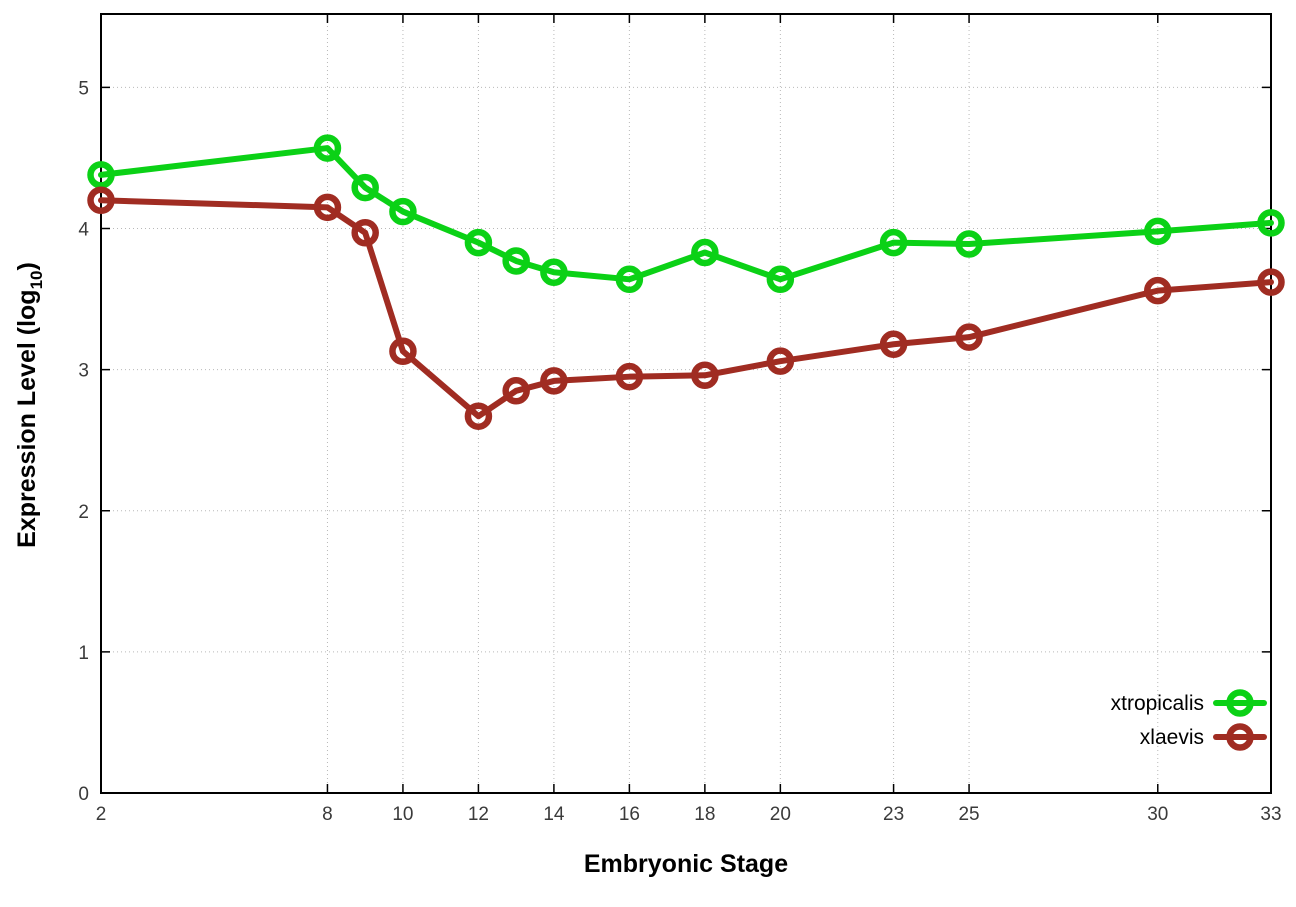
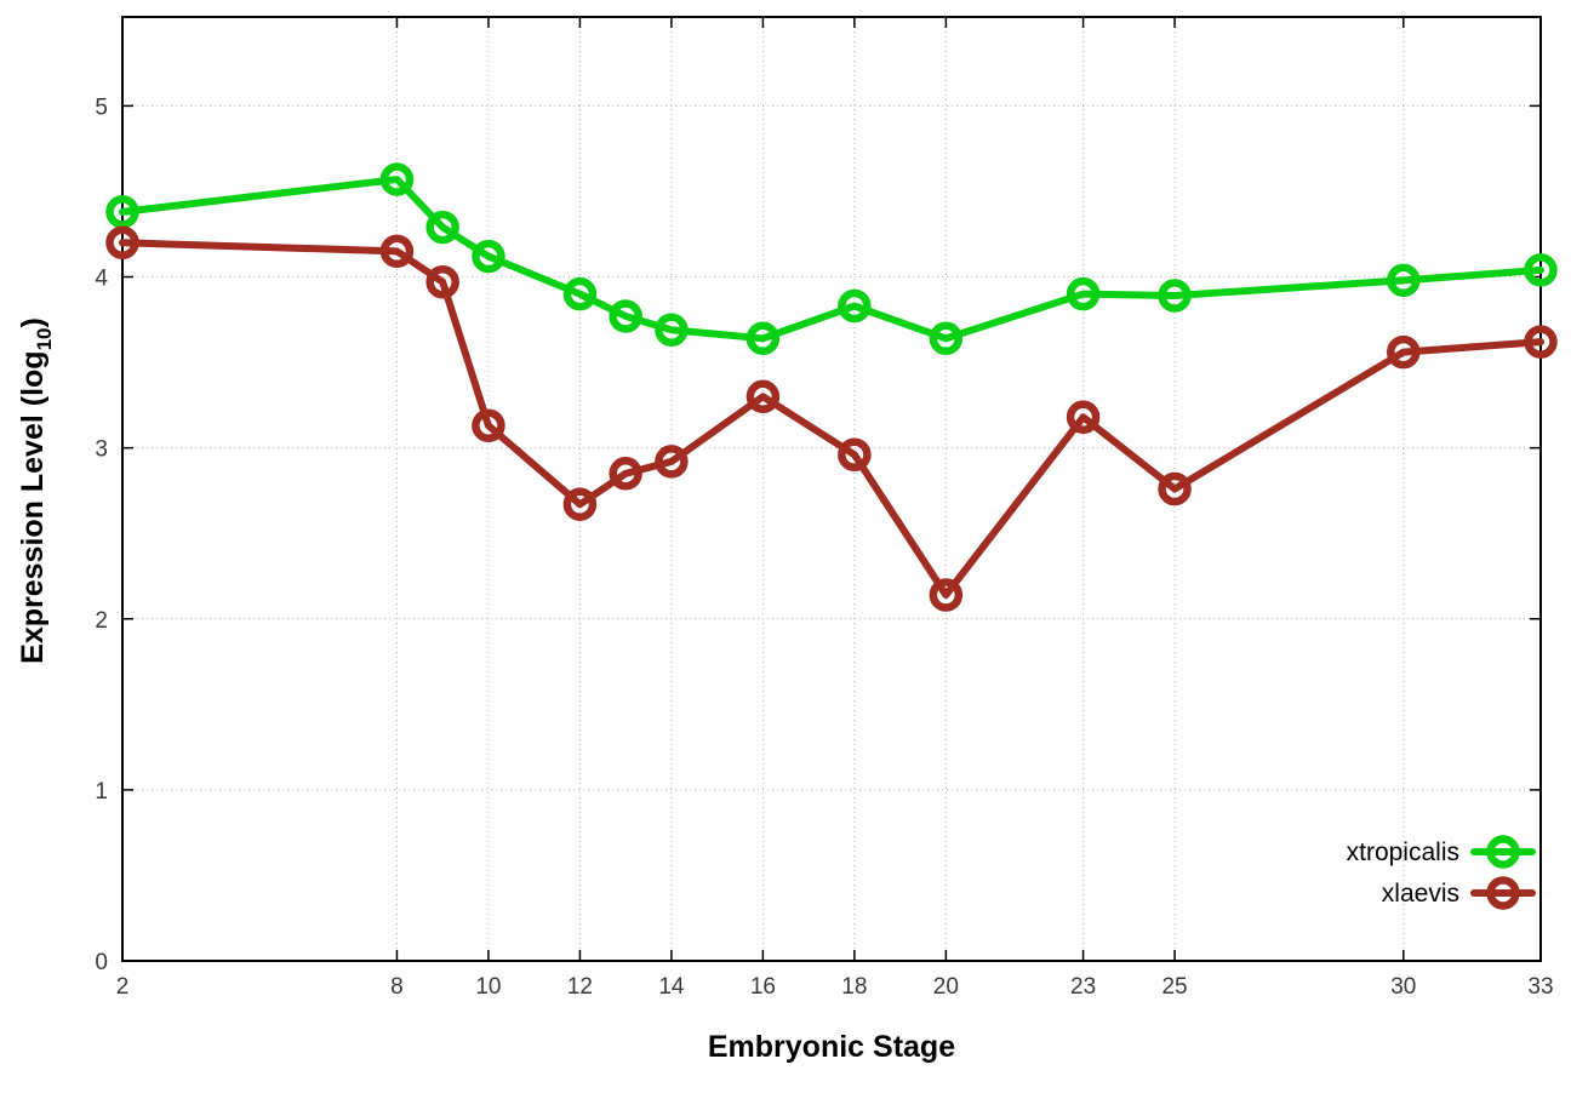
xlaevis/16: 2.95 -> 3.30
xlaevis/20: 3.06 -> 2.14
xlaevis/25: 3.23 -> 2.76
